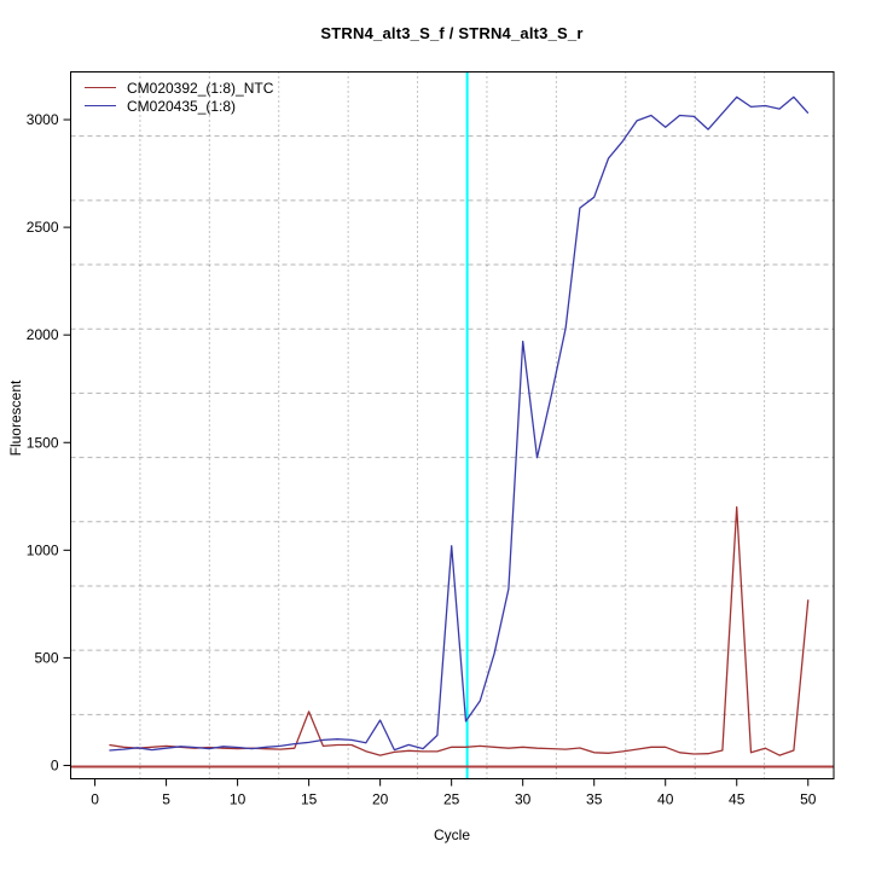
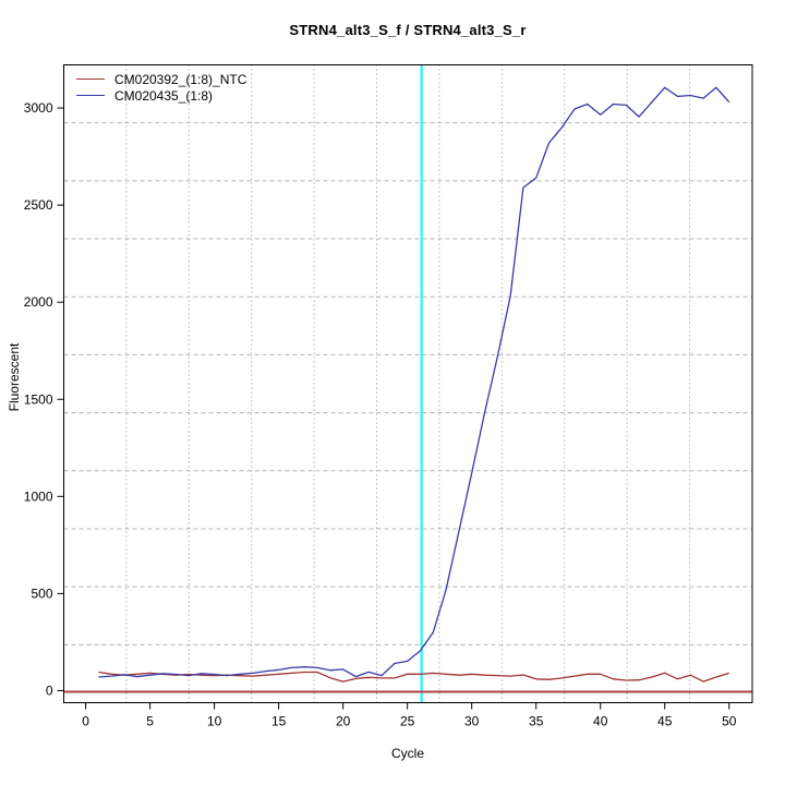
CM020392_(1:8)_NTC/15: 250 -> 80
CM020435_(1:8)/20: 210 -> 110
CM020435_(1:8)/25: 1020 -> 150
CM020435_(1:8)/30: 1970 -> 1120
CM020392_(1:8)_NTC/45: 1200 -> 90
CM020392_(1:8)_NTC/50: 770 -> 90
